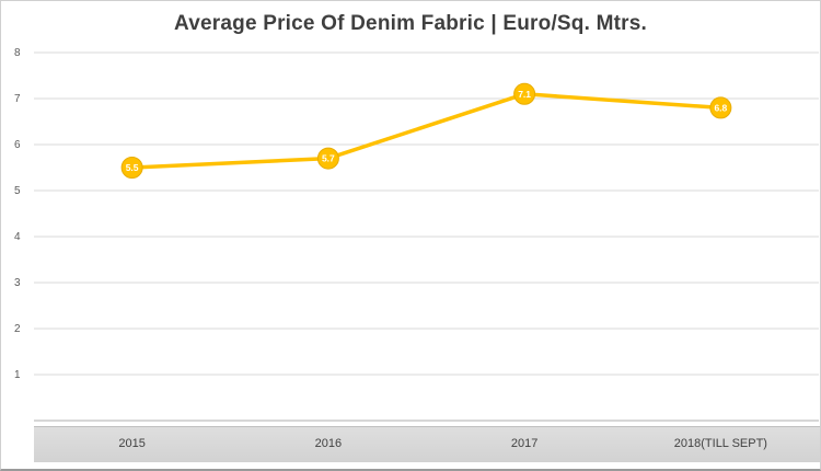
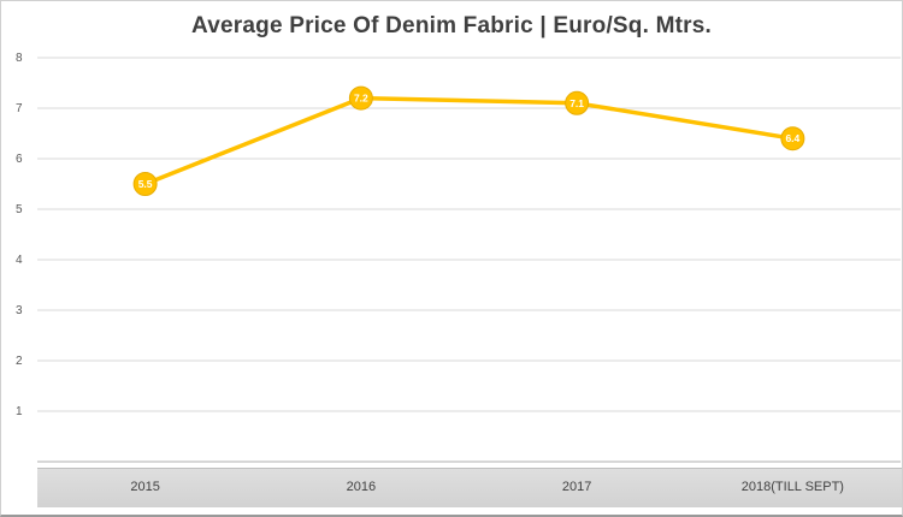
2016: 5.7 -> 7.2
2018(TILL SEPT): 6.8 -> 6.4
